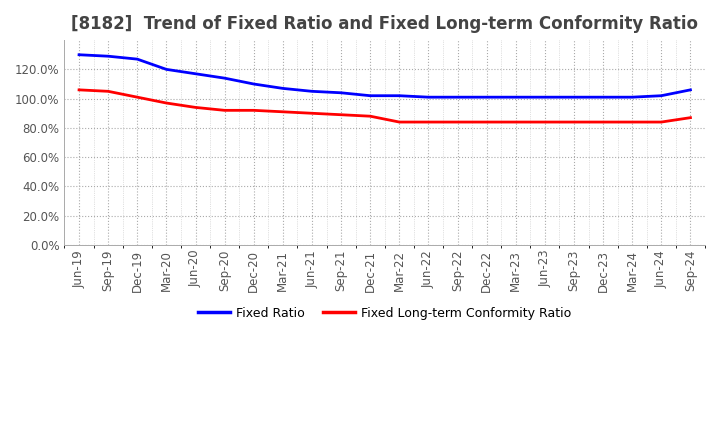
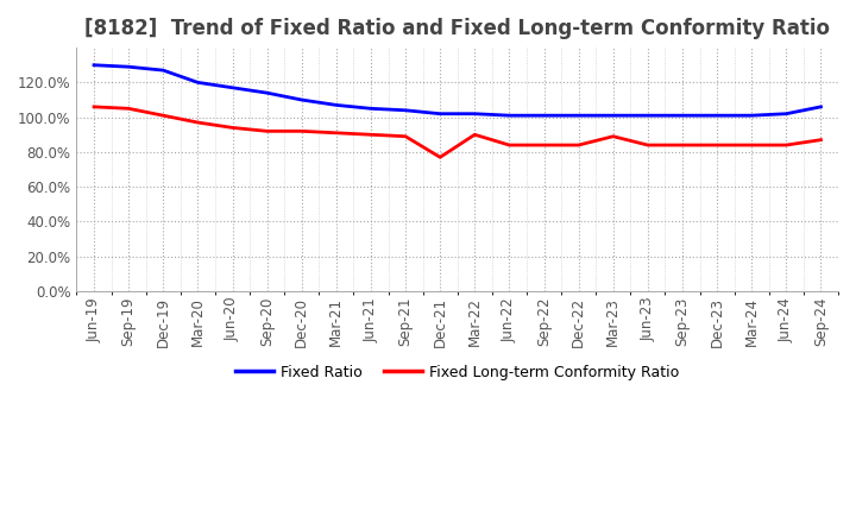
Fixed Long-term Conformity Ratio/Dec-21: 88% -> 77%
Fixed Long-term Conformity Ratio/Mar-22: 84% -> 90%
Fixed Long-term Conformity Ratio/Mar-23: 84% -> 89%
